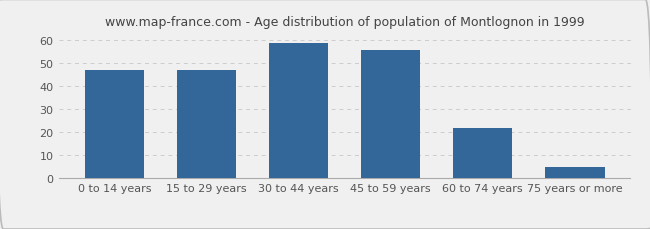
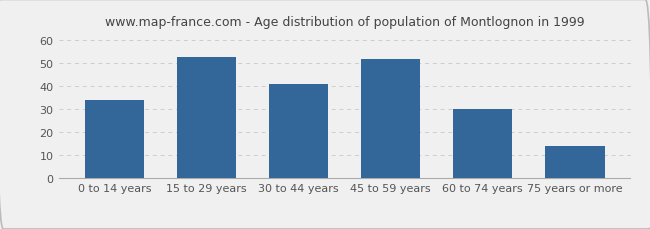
0 to 14 years: 47 -> 34
15 to 29 years: 47 -> 53
30 to 44 years: 59 -> 41
45 to 59 years: 56 -> 52
60 to 74 years: 22 -> 30
75 years or more: 5 -> 14
